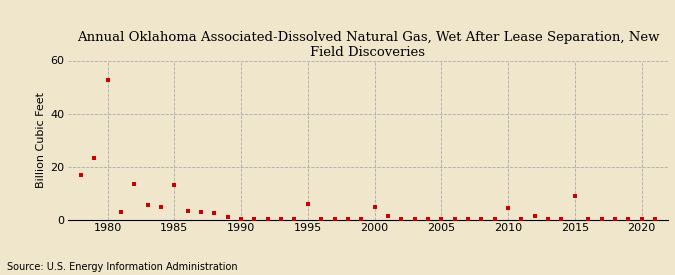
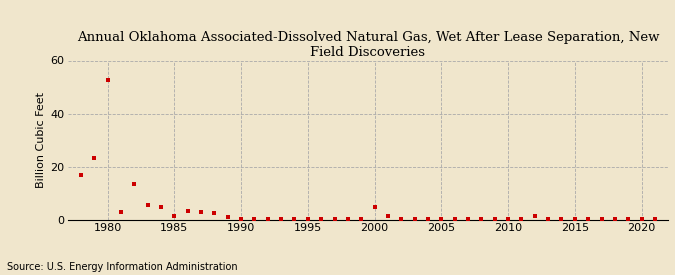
1985: 13.0 -> 1.5
1995: 6.0 -> 0.3
2010: 4.5 -> 0.2
2015: 9.0 -> 0.3
